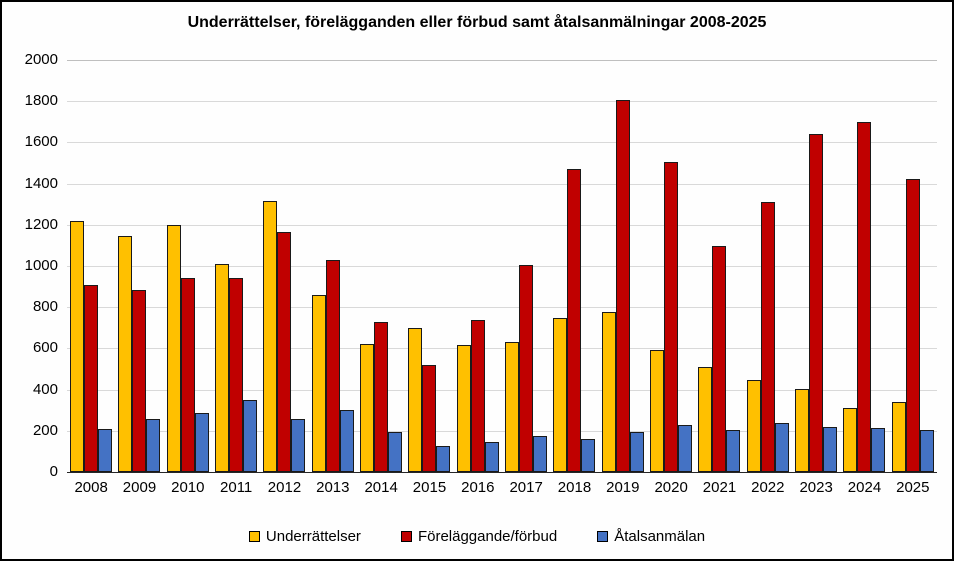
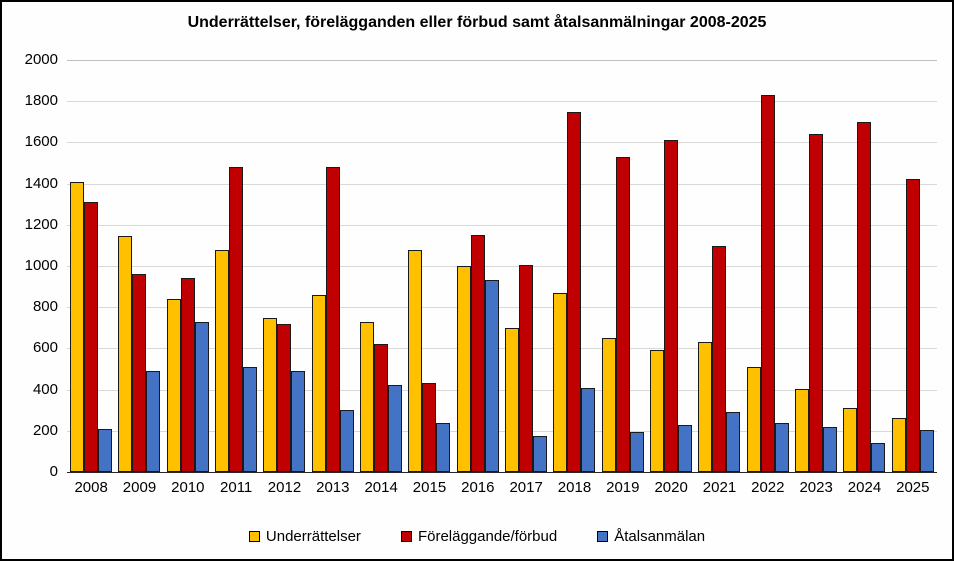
Underrättelser/2008: 1220 -> 1410
Föreläggande/förbud/2008: 910 -> 1310
Föreläggande/förbud/2009: 880 -> 960
Åtalsanmälan/2009: 260 -> 490
Underrättelser/2010: 1200 -> 840
Åtalsanmälan/2010: 280 -> 730
Underrättelser/2011: 1010 -> 1080
Föreläggande/förbud/2011: 940 -> 1480
Åtalsanmälan/2011: 350 -> 510
Underrättelser/2012: 1320 -> 750
Föreläggande/förbud/2012: 1160 -> 720
Åtalsanmälan/2012: 260 -> 490
Föreläggande/förbud/2013: 1030 -> 1480
Underrättelser/2014: 620 -> 730
Föreläggande/förbud/2014: 730 -> 620
Åtalsanmälan/2014: 200 -> 420
Underrättelser/2015: 700 -> 1080
Föreläggande/förbud/2015: 520 -> 430
Åtalsanmälan/2015: 120 -> 240
Underrättelser/2016: 620 -> 1000
Föreläggande/förbud/2016: 740 -> 1150
Åtalsanmälan/2016: 140 -> 930
Underrättelser/2017: 630 -> 700
Underrättelser/2018: 750 -> 870
Föreläggande/förbud/2018: 1470 -> 1750
Åtalsanmälan/2018: 160 -> 410
Underrättelser/2019: 780 -> 650
Föreläggande/förbud/2019: 1800 -> 1530
Föreläggande/förbud/2020: 1500 -> 1610
Underrättelser/2021: 510 -> 630
Åtalsanmälan/2021: 200 -> 290
Underrättelser/2022: 440 -> 510
Föreläggande/förbud/2022: 1310 -> 1830
Åtalsanmälan/2024: 220 -> 140
Underrättelser/2025: 340 -> 260
